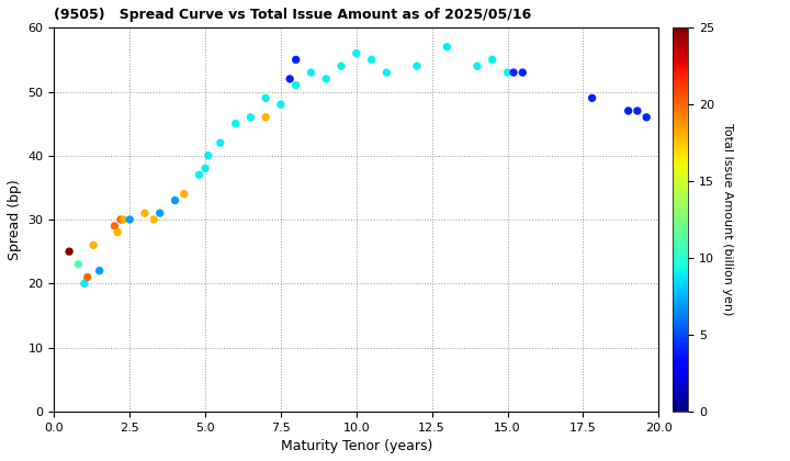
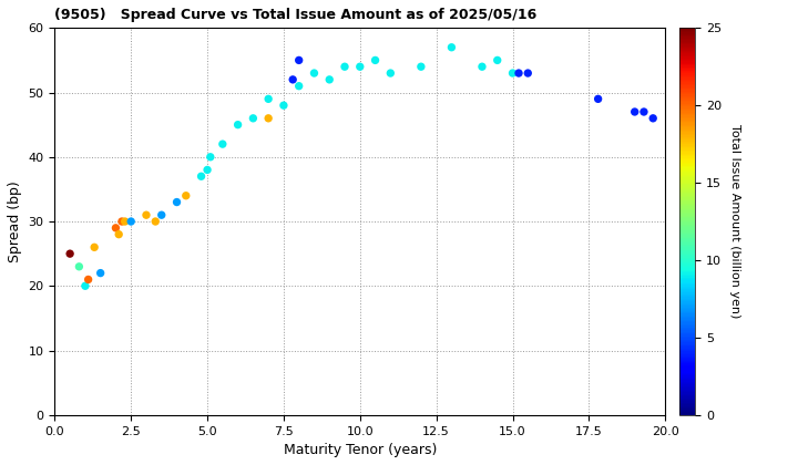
10.0: 56 -> 54
